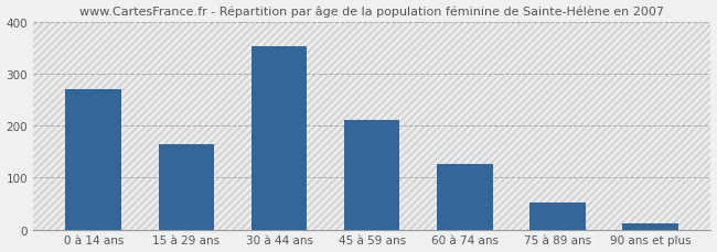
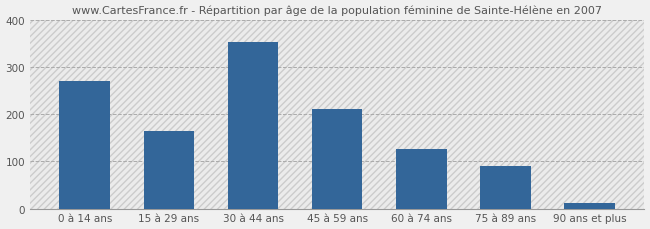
75 à 89 ans: 52 -> 90
